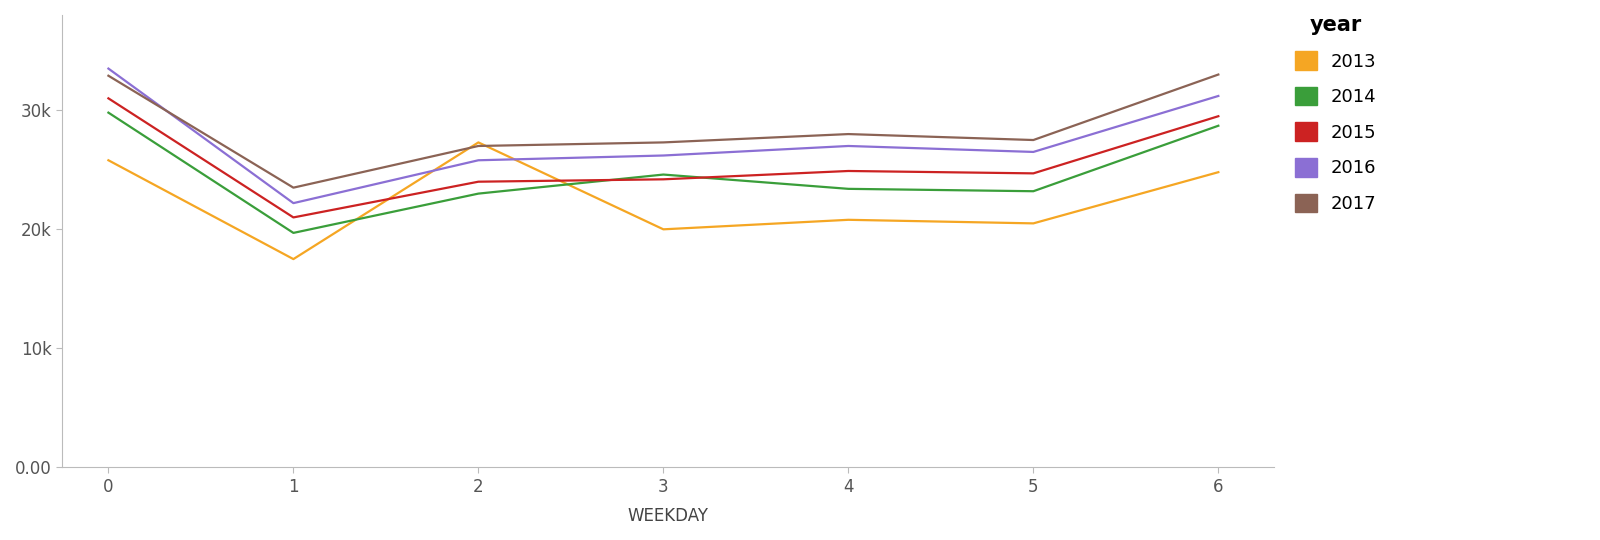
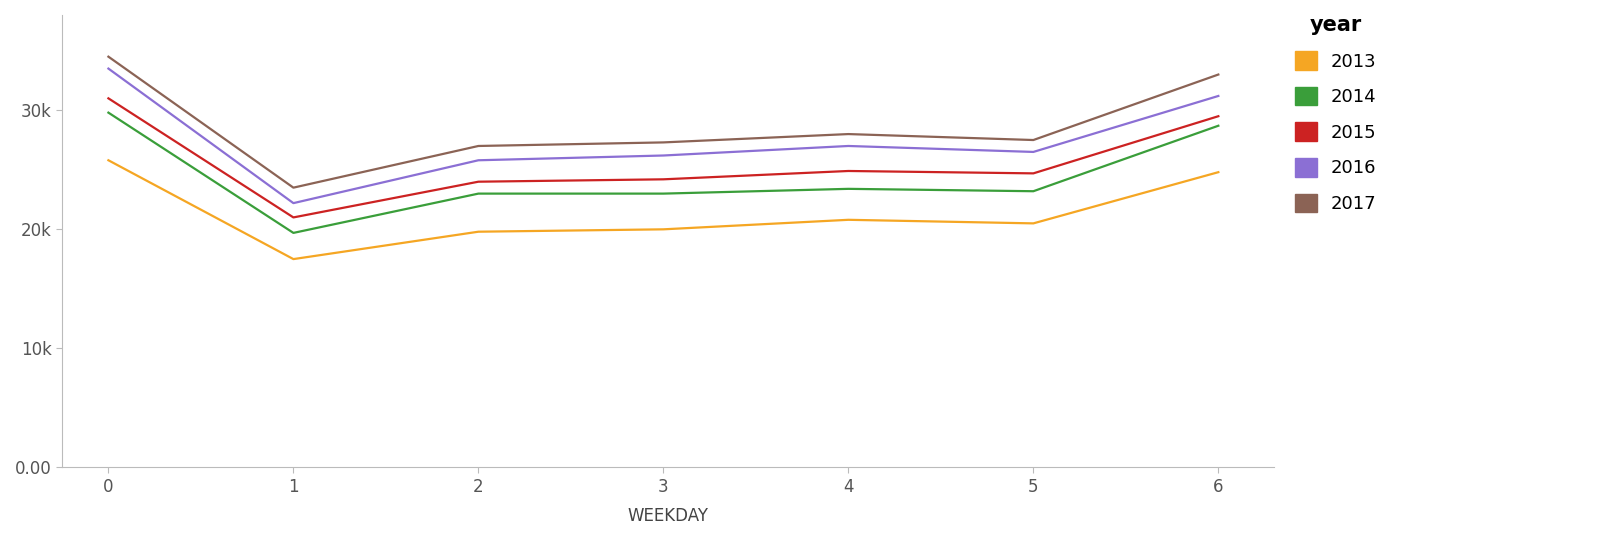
2017/0: 32.9k -> 34.5k
2013/2: 27.3k -> 19.8k
2014/3: 24.6k -> 23.0k
